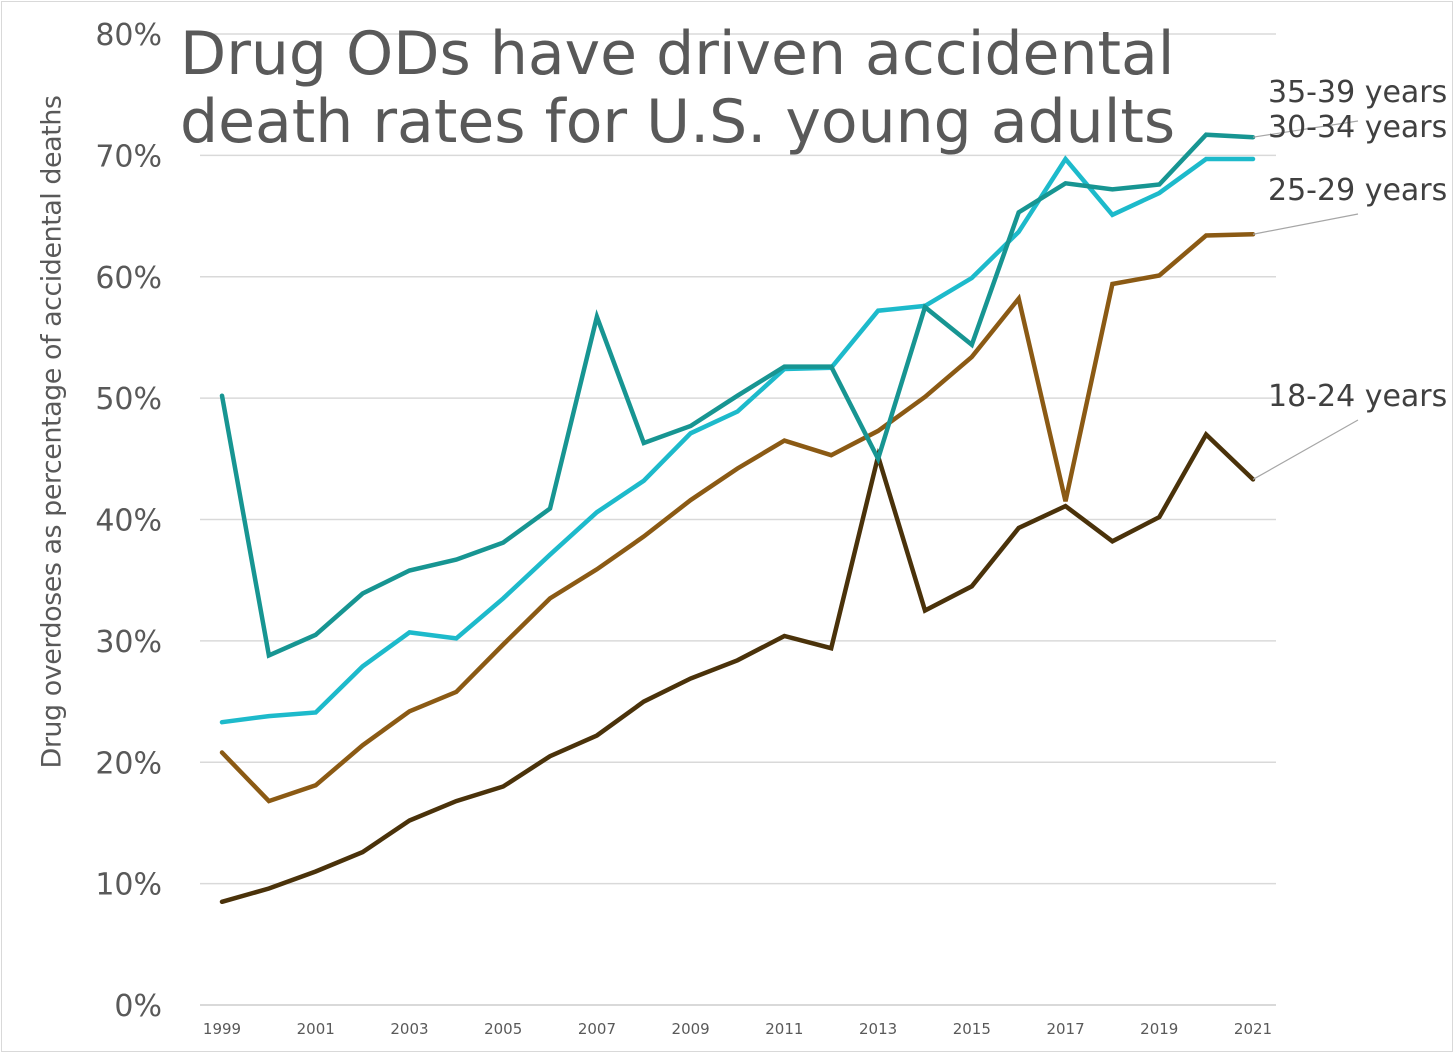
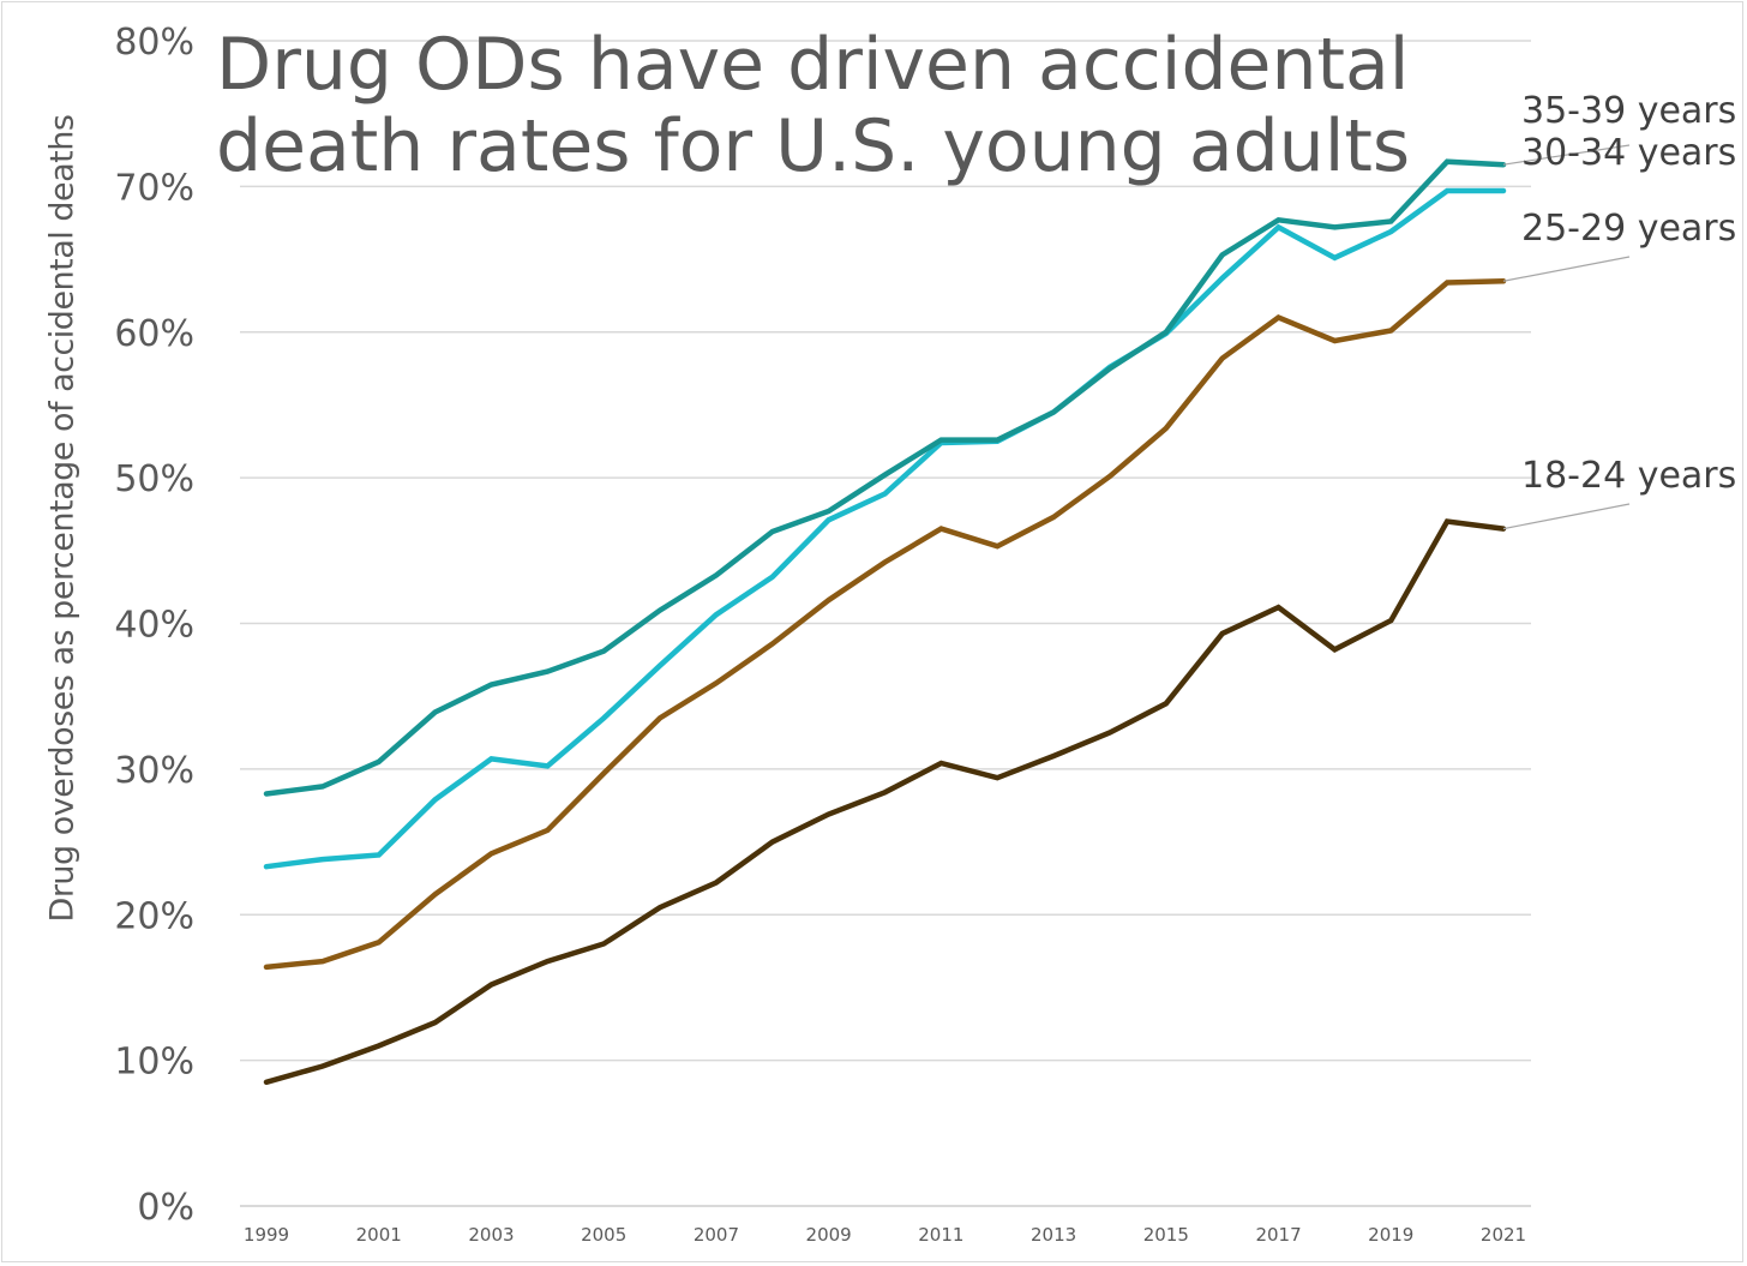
35-39 years/1999: 50.2% -> 28.3%
25-29 years/1999: 20.8% -> 16.4%
35-39 years/2007: 56.7% -> 43.3%
35-39 years/2013: 45.0% -> 54.5%
30-34 years/2013: 57.2% -> 54.5%
18-24 years/2013: 45.2% -> 30.9%
35-39 years/2015: 54.4% -> 60.0%
30-34 years/2017: 69.7% -> 67.2%
25-29 years/2017: 41.5% -> 61.0%
18-24 years/2021: 43.3% -> 46.5%
